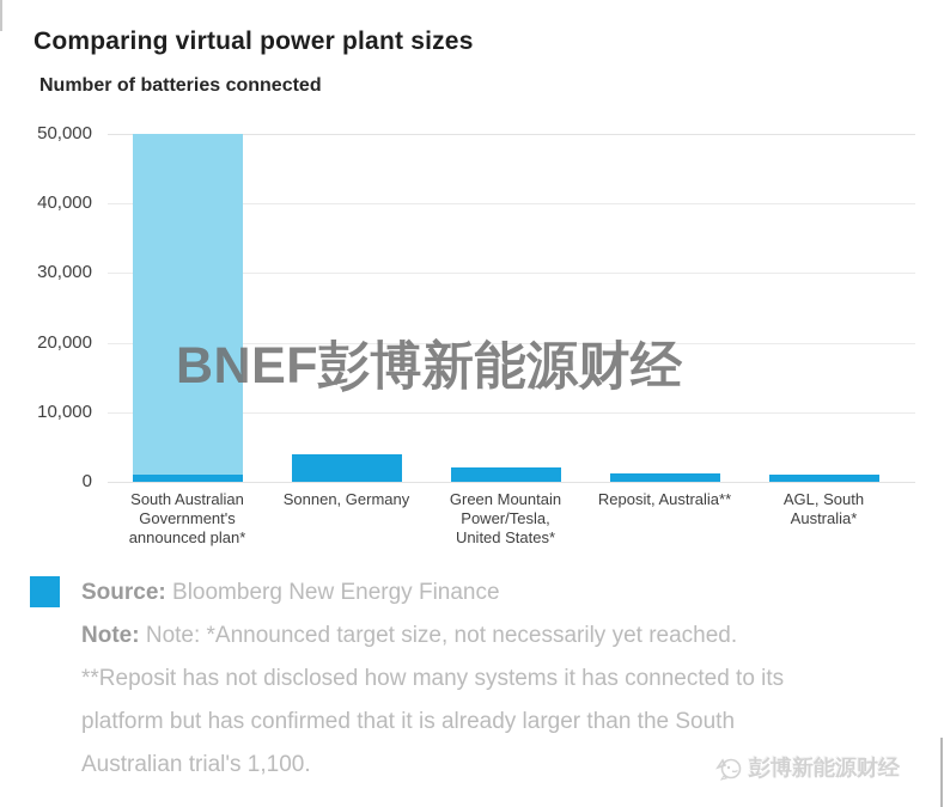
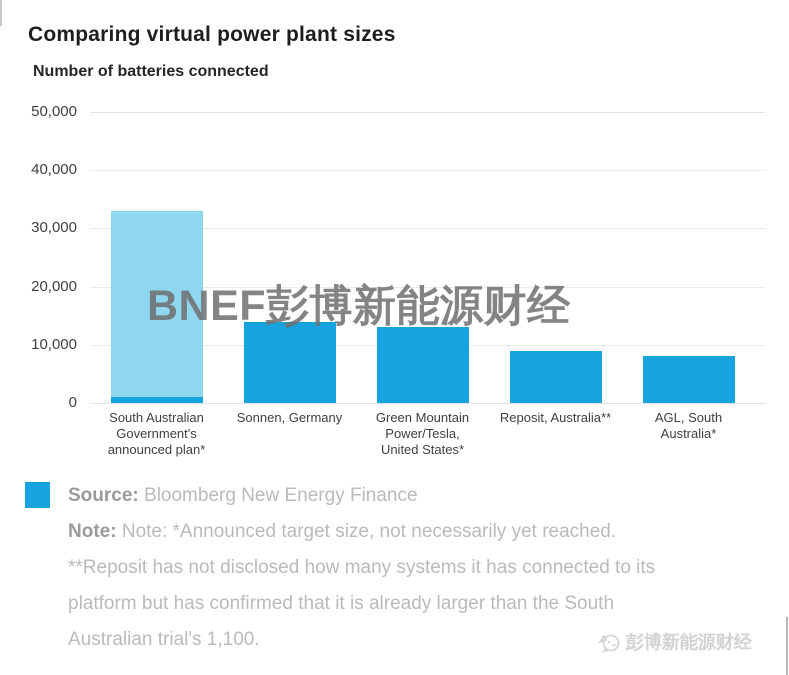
South Australian Government's announced plan*: 50000 -> 33000
Sonnen, Germany: 4000 -> 14000
Green Mountain Power/Tesla, United States*: 2000 -> 13000
Reposit, Australia**: 1000 -> 9000
AGL, South Australia*: 1000 -> 8000
